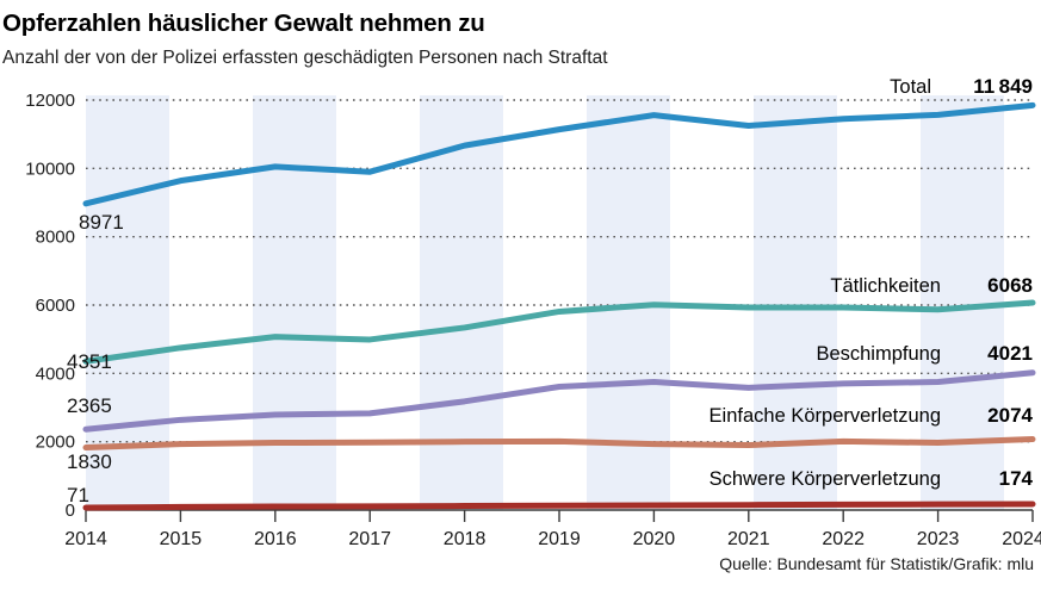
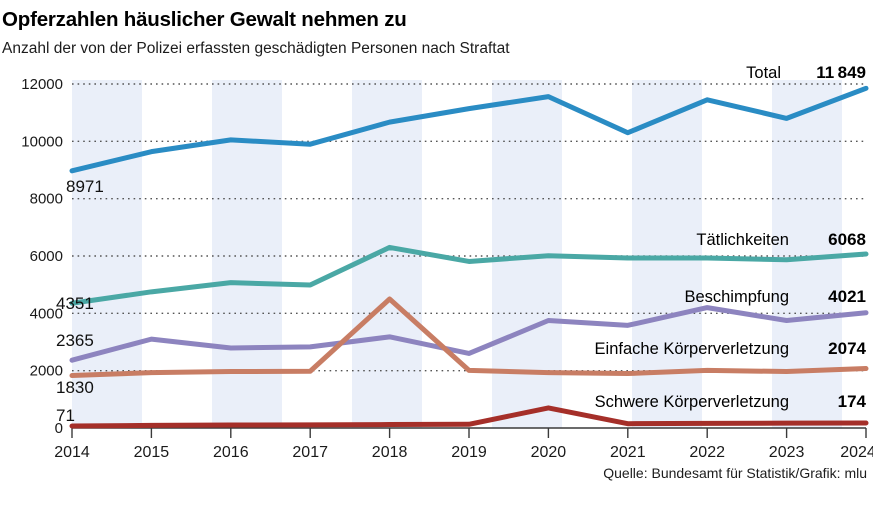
Beschimpfung/2015: 2600 -> 3100
Tätlichkeiten/2018: 5300 -> 6300
Einfache Körperverletzung/2018: 2000 -> 4500
Beschimpfung/2019: 3600 -> 2600
Schwere Körperverletzung/2020: 100 -> 700
Total/2021: 11200 -> 10300
Beschimpfung/2022: 3700 -> 4200
Total/2023: 11600 -> 10800
